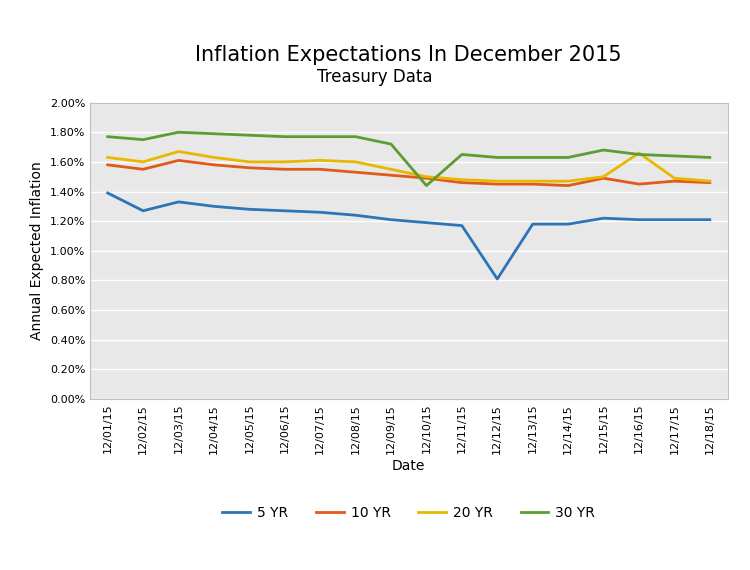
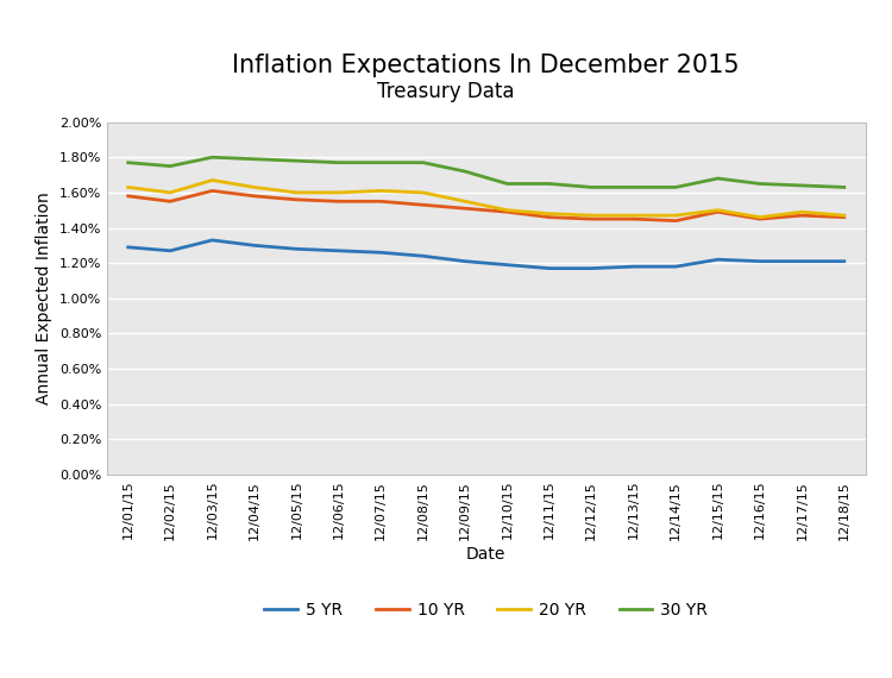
5 YR/12/01/15: 1.39% -> 1.29%
30 YR/12/10/15: 1.44% -> 1.65%
5 YR/12/12/15: 0.81% -> 1.17%
20 YR/12/16/15: 1.66% -> 1.46%
